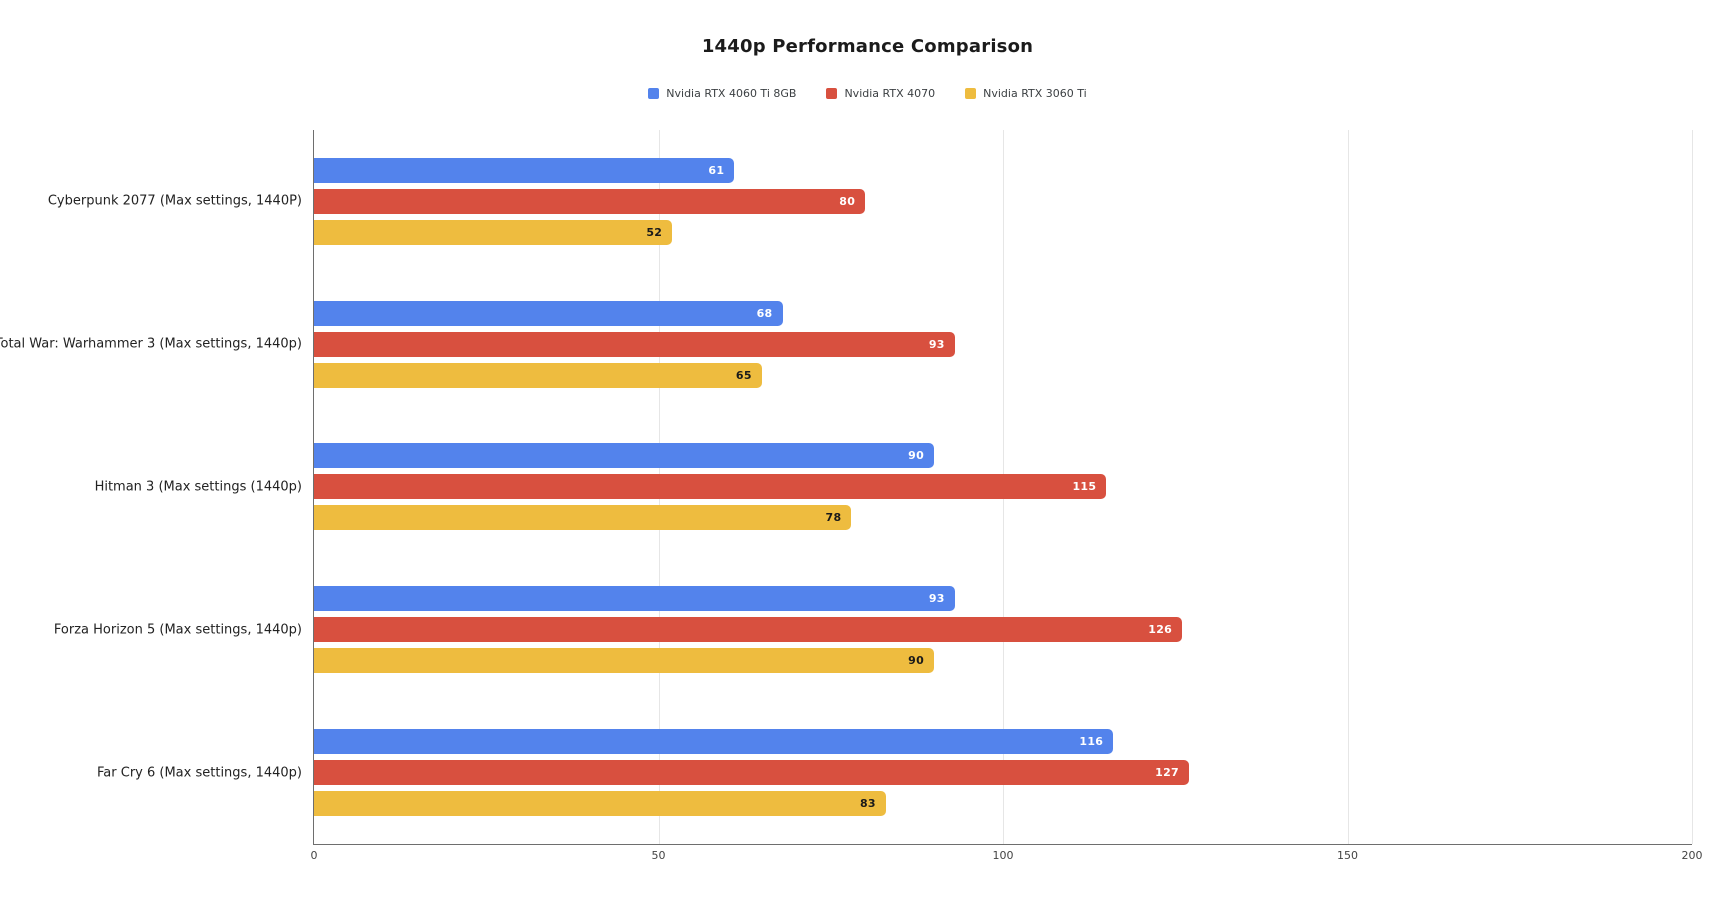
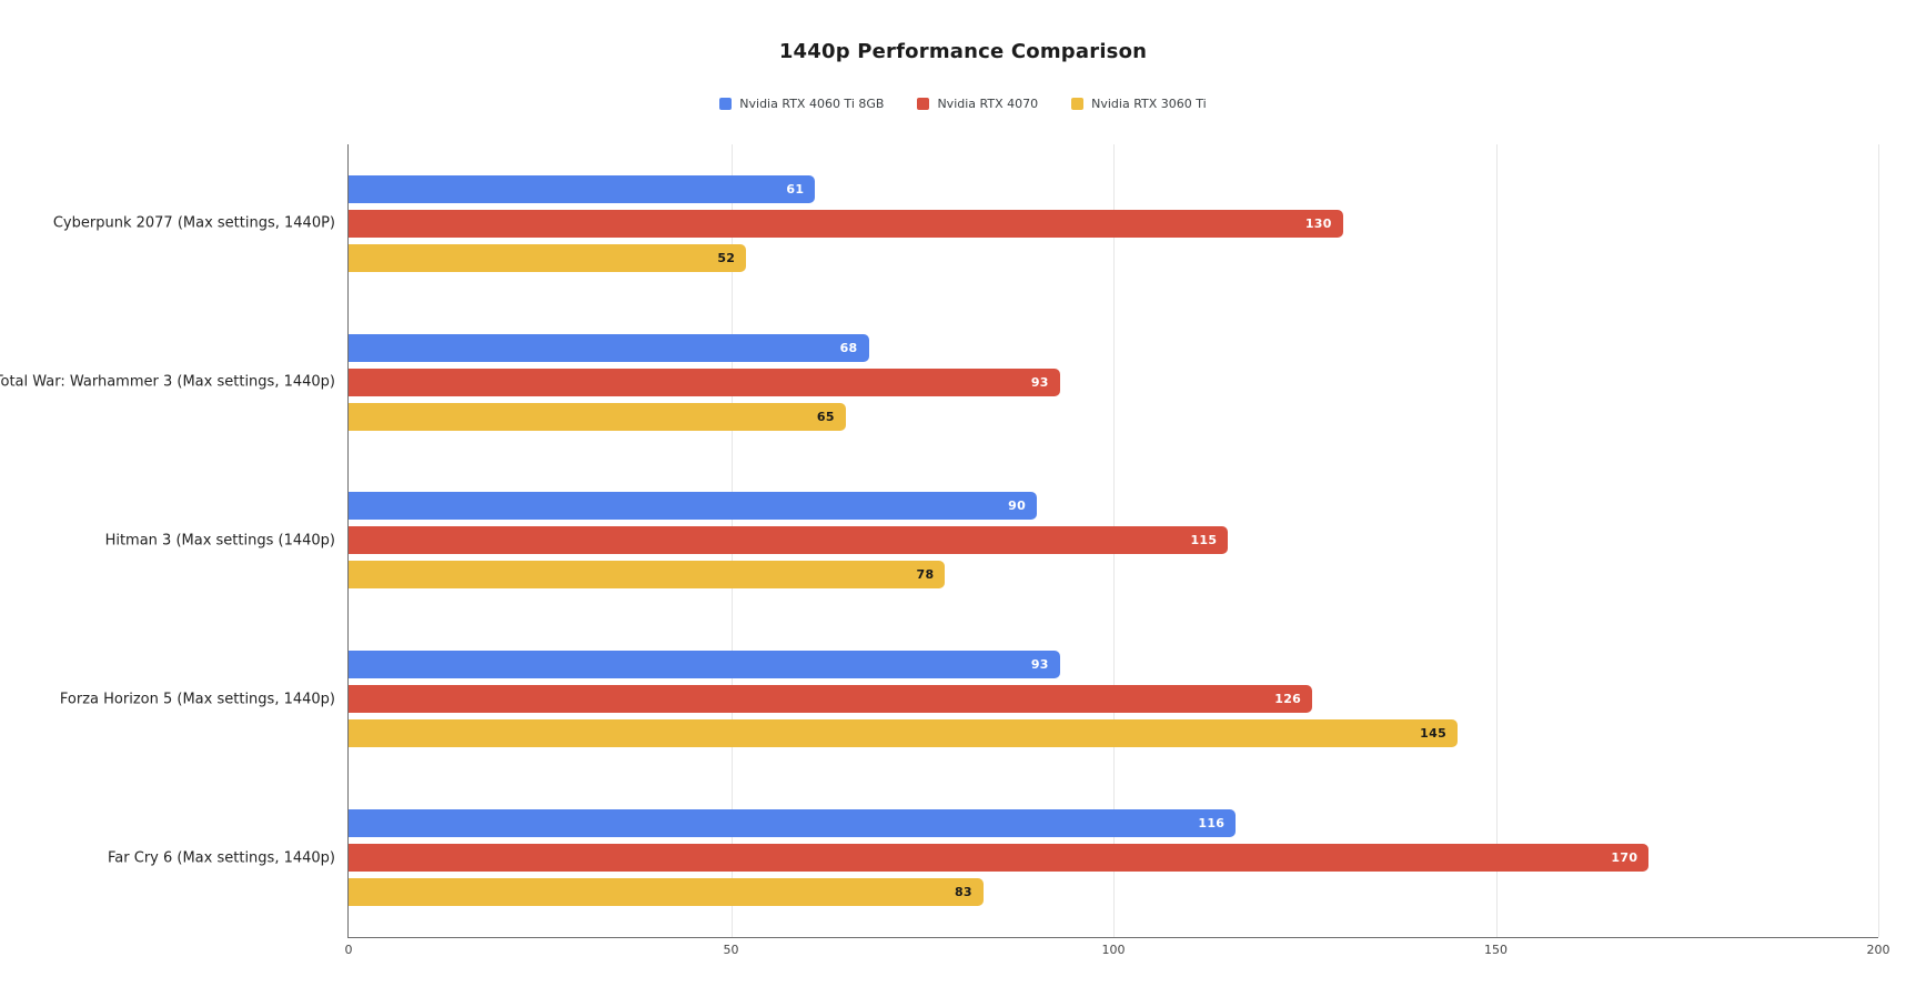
Nvidia RTX 4070/Cyberpunk 2077 (Max settings, 1440P): 80 -> 130
Nvidia RTX 3060 Ti/Forza Horizon 5 (Max settings, 1440p): 90 -> 145
Nvidia RTX 4070/Far Cry 6 (Max settings, 1440p): 127 -> 170
